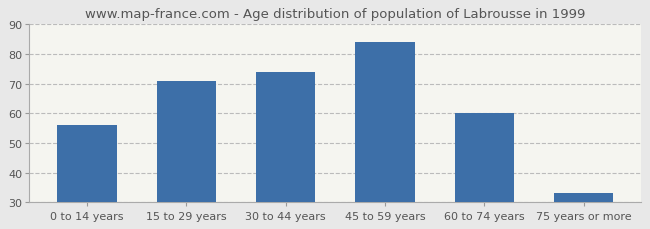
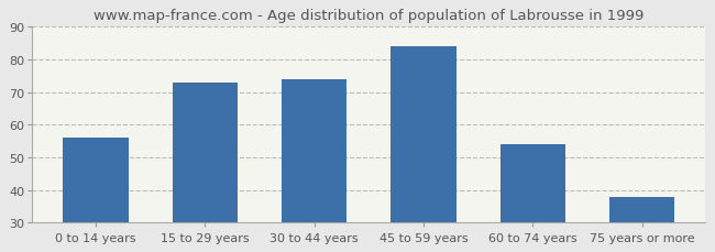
15 to 29 years: 71 -> 73
60 to 74 years: 60 -> 54
75 years or more: 33 -> 38
